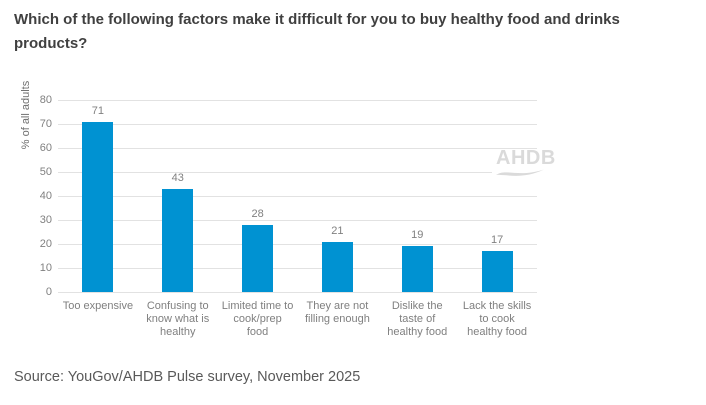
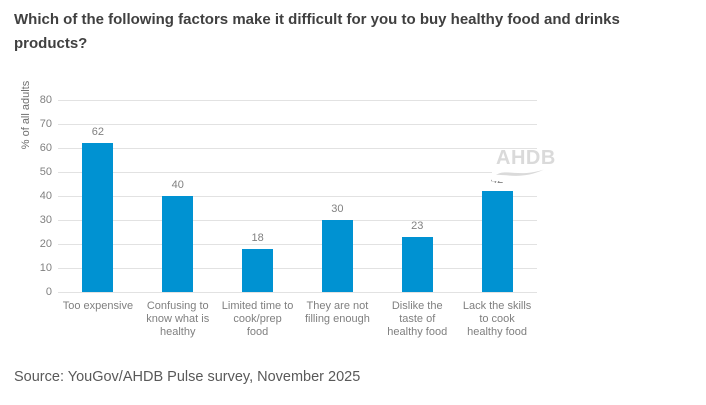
Too expensive: 71 -> 62
Confusing to know what is healthy: 43 -> 40
Limited time to cook/prep food: 28 -> 18
They are not filling enough: 21 -> 30
Dislike the taste of healthy food: 19 -> 23
Lack the skills to cook healthy food: 17 -> 42
